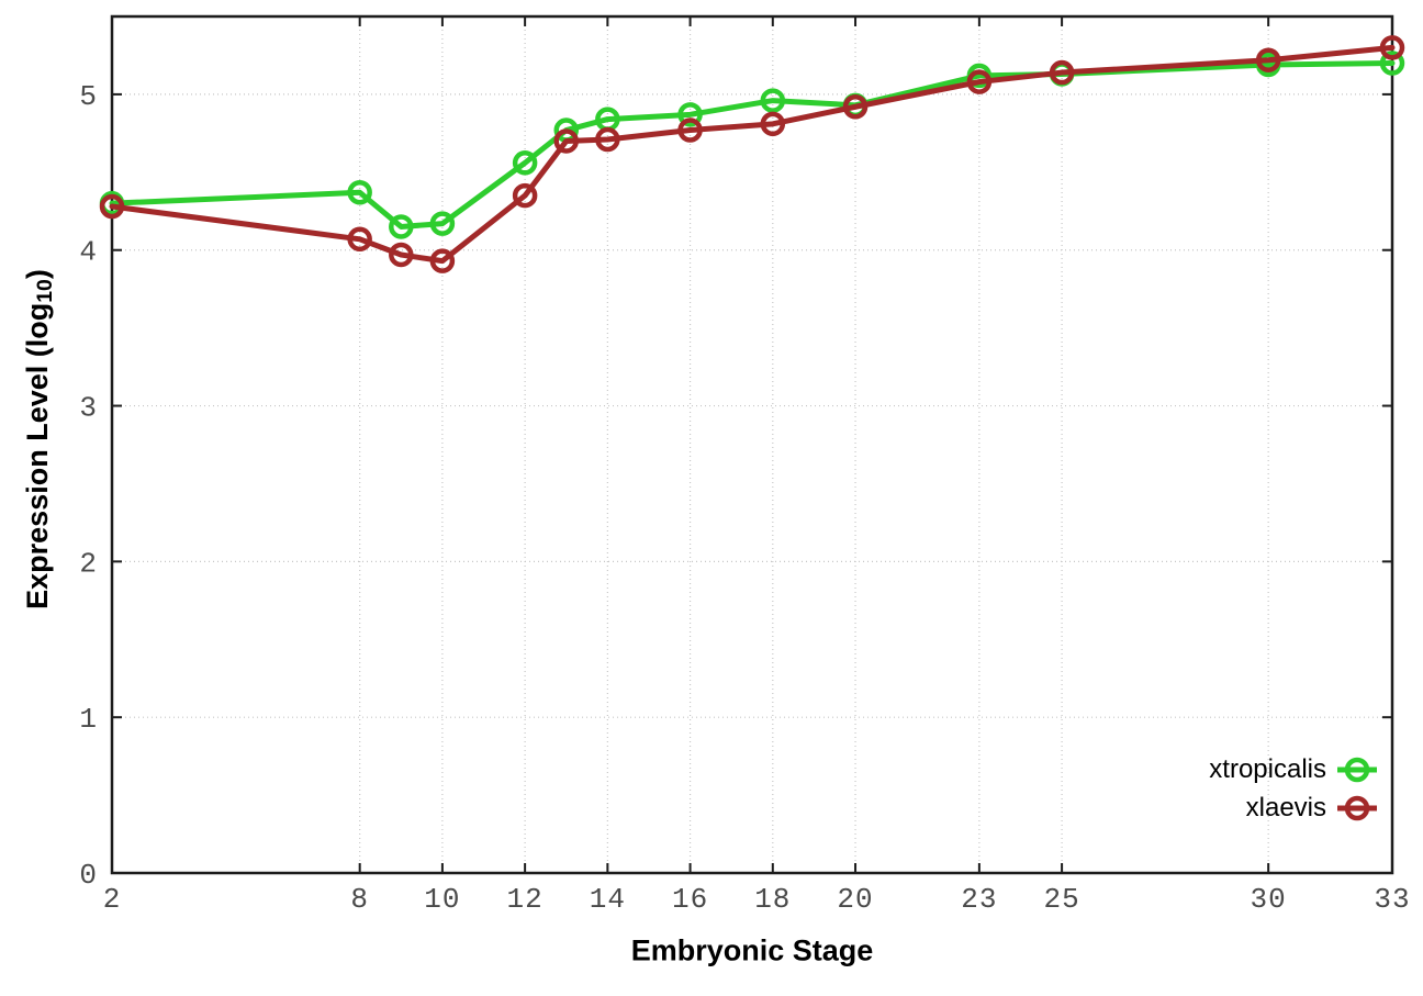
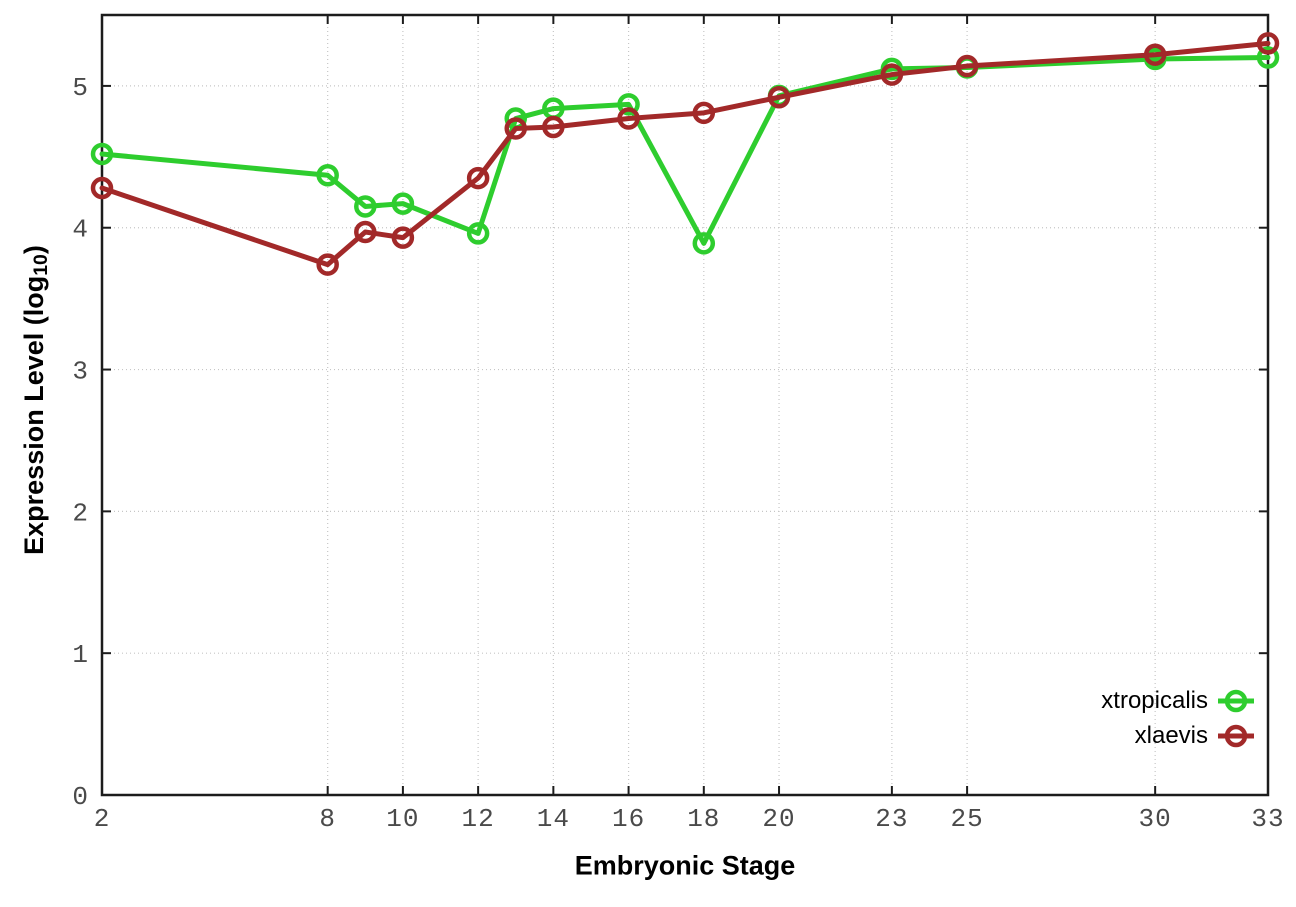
xtropicalis/2: 4.30 -> 4.52
xlaevis/8: 4.07 -> 3.74
xtropicalis/12: 4.56 -> 3.96
xtropicalis/18: 4.96 -> 3.89
